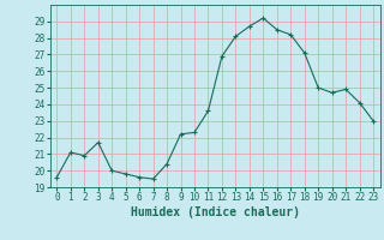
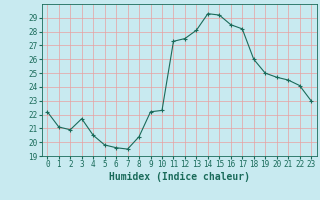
0: 19.6 -> 22.2
4: 20.0 -> 20.5
11: 23.6 -> 27.3
12: 26.9 -> 27.5
14: 28.7 -> 29.3
18: 27.1 -> 26.0
21: 24.9 -> 24.5
